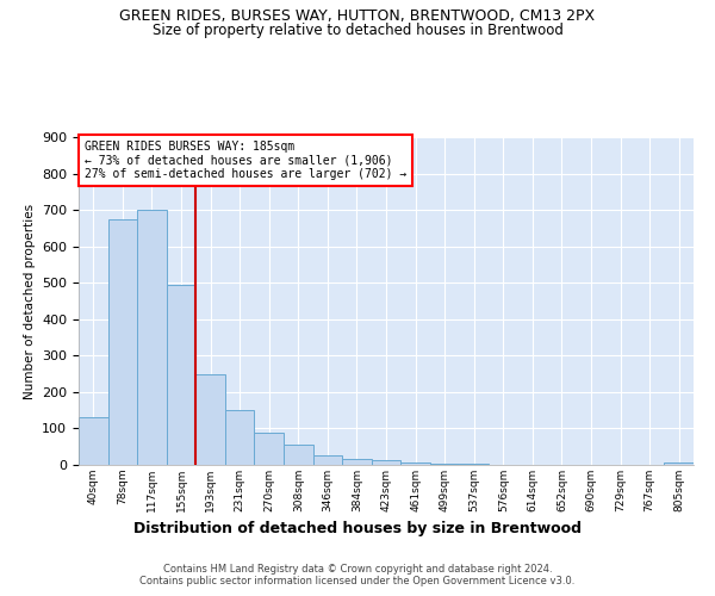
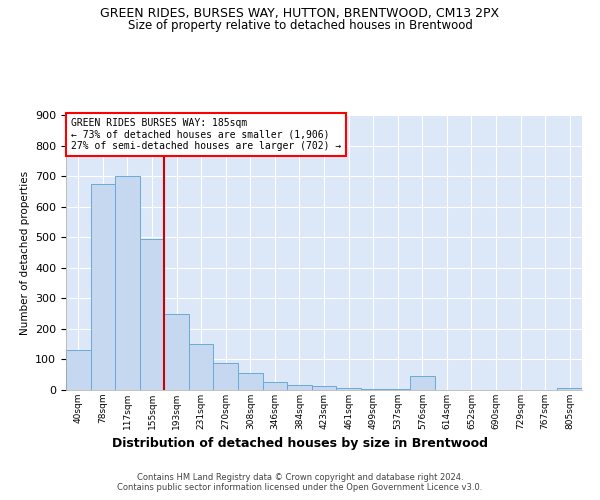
576sqm: 1 -> 45
